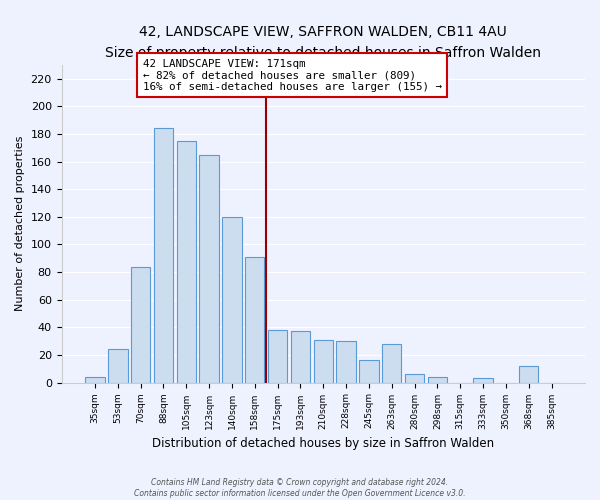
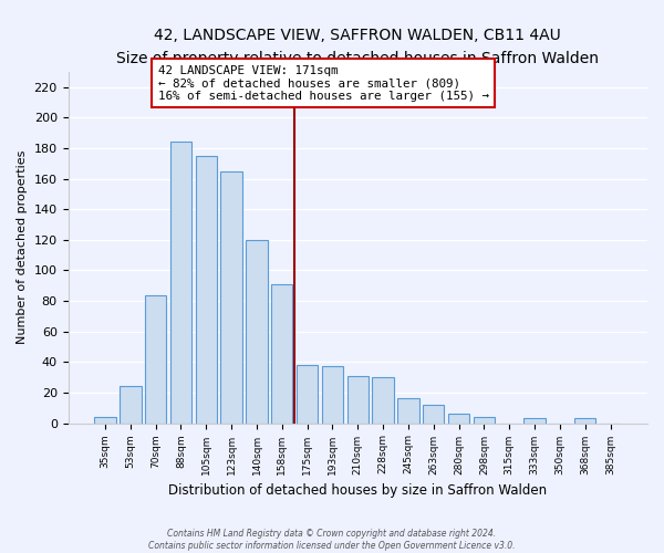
263sqm: 28 -> 12
368sqm: 12 -> 3
